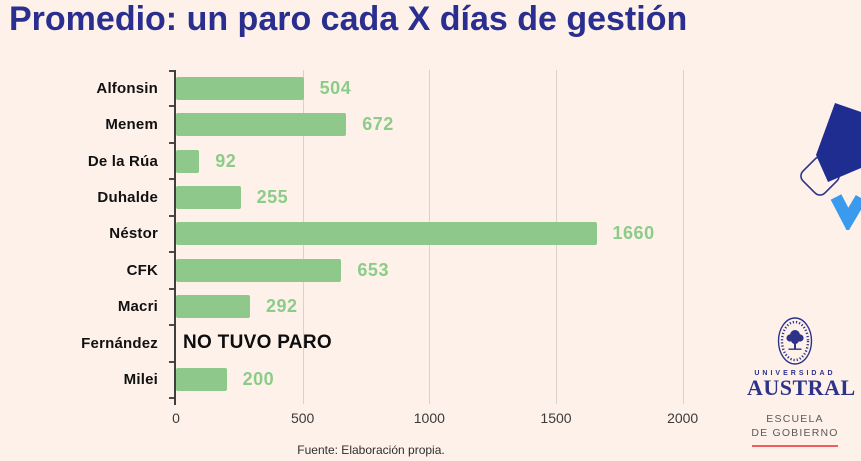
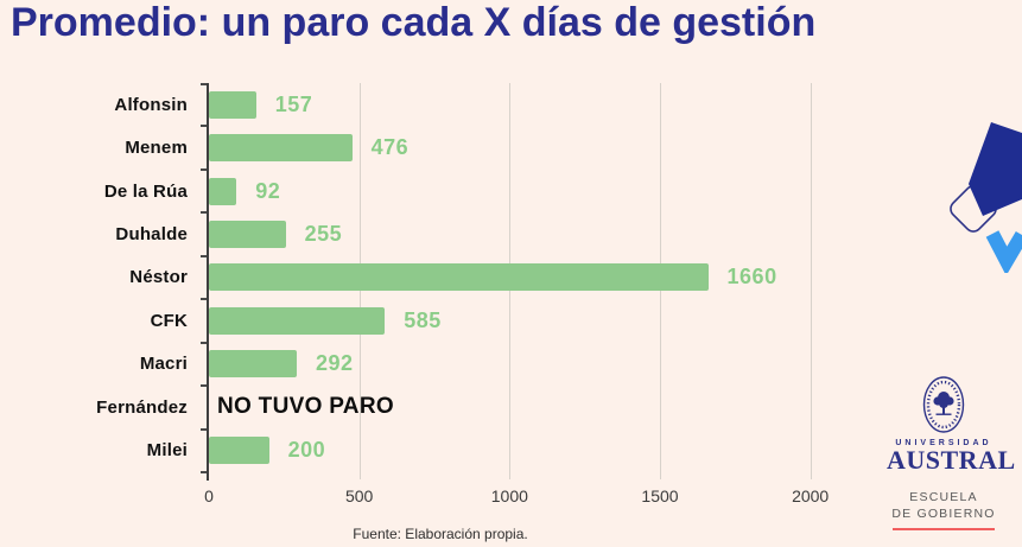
Alfonsin: 504 -> 157
Menem: 672 -> 476
CFK: 653 -> 585
